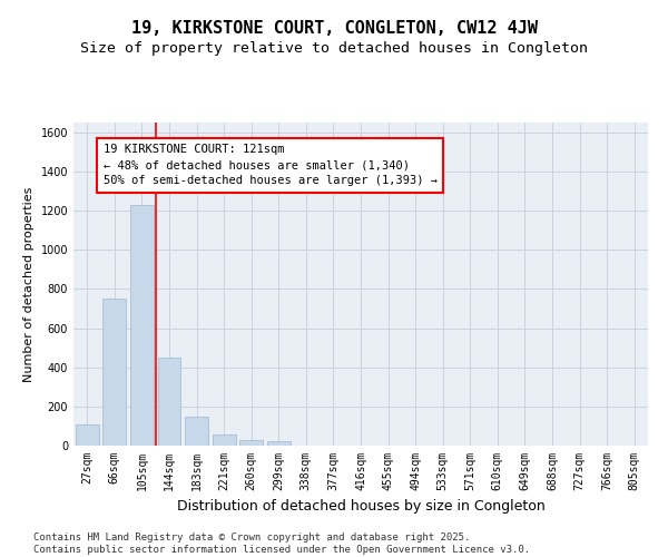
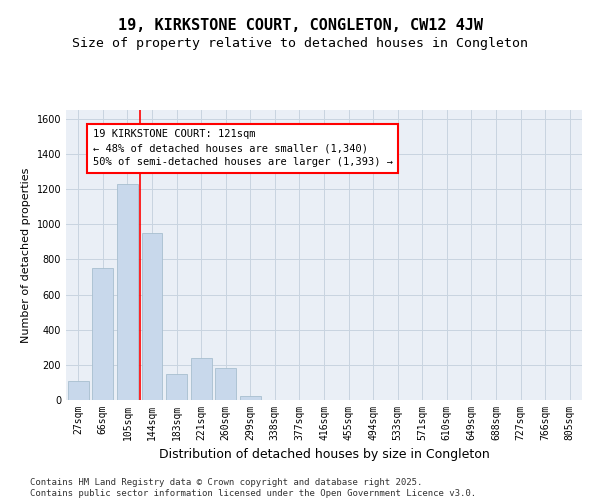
144sqm: 450 -> 950
221sqm: 60 -> 240
260sqm: 30 -> 180
